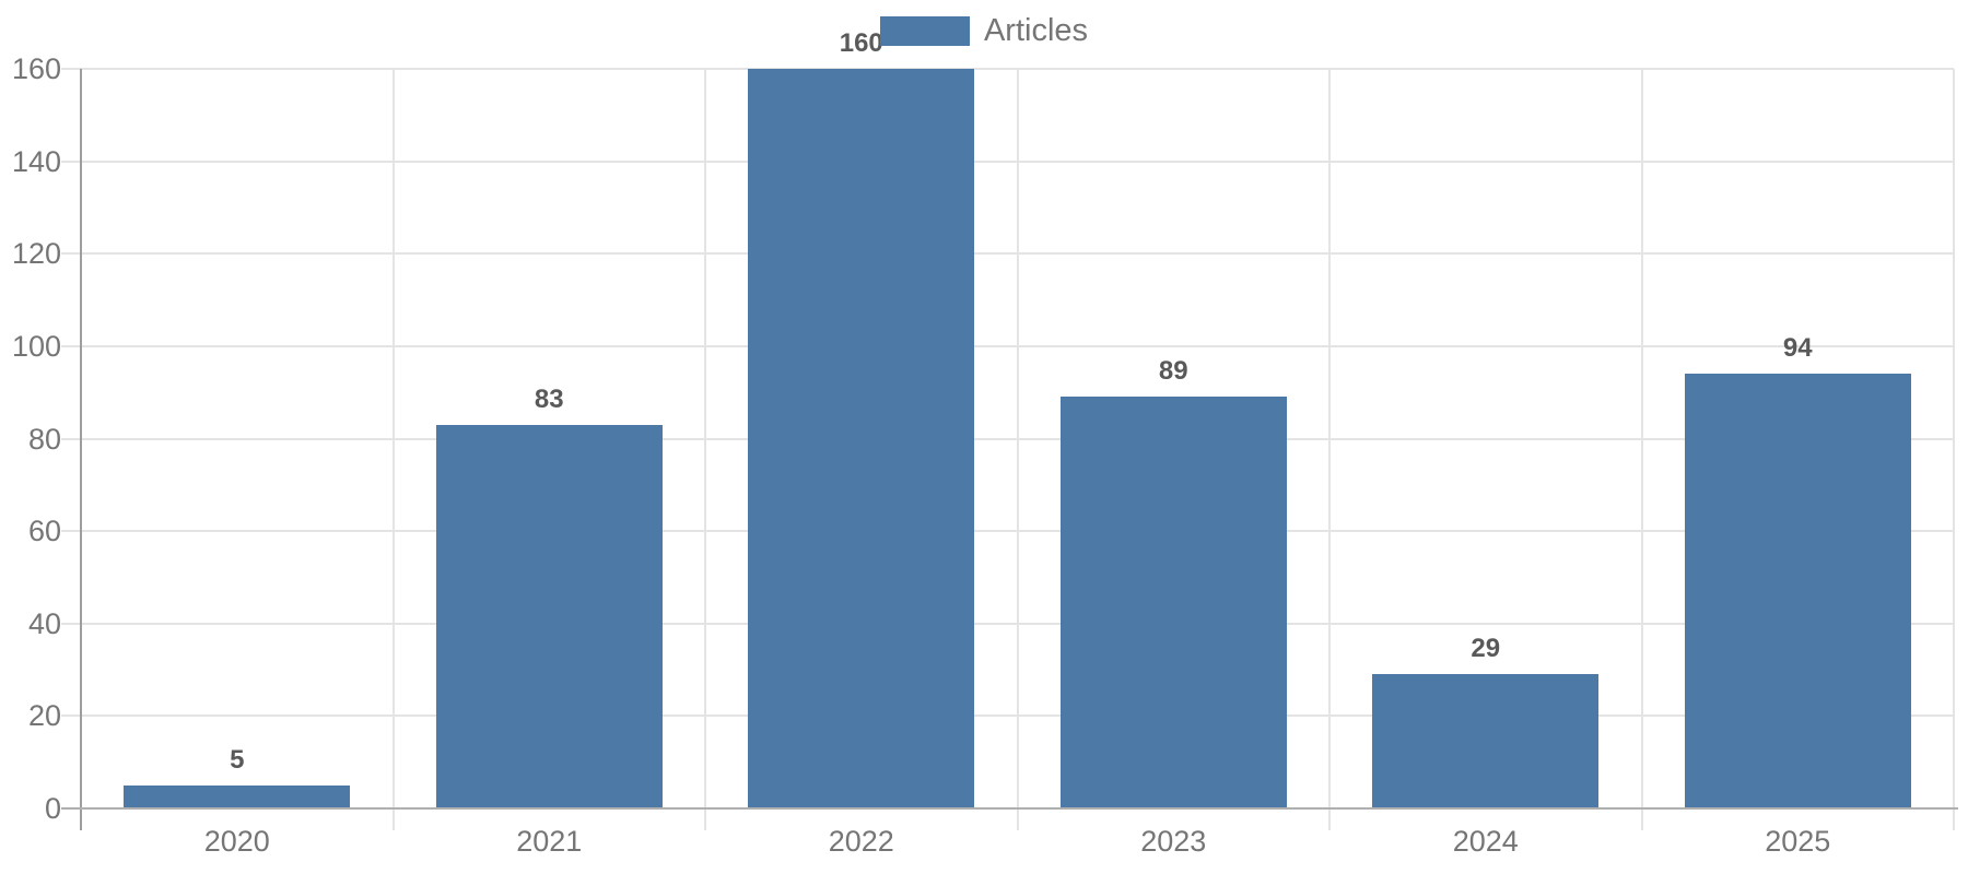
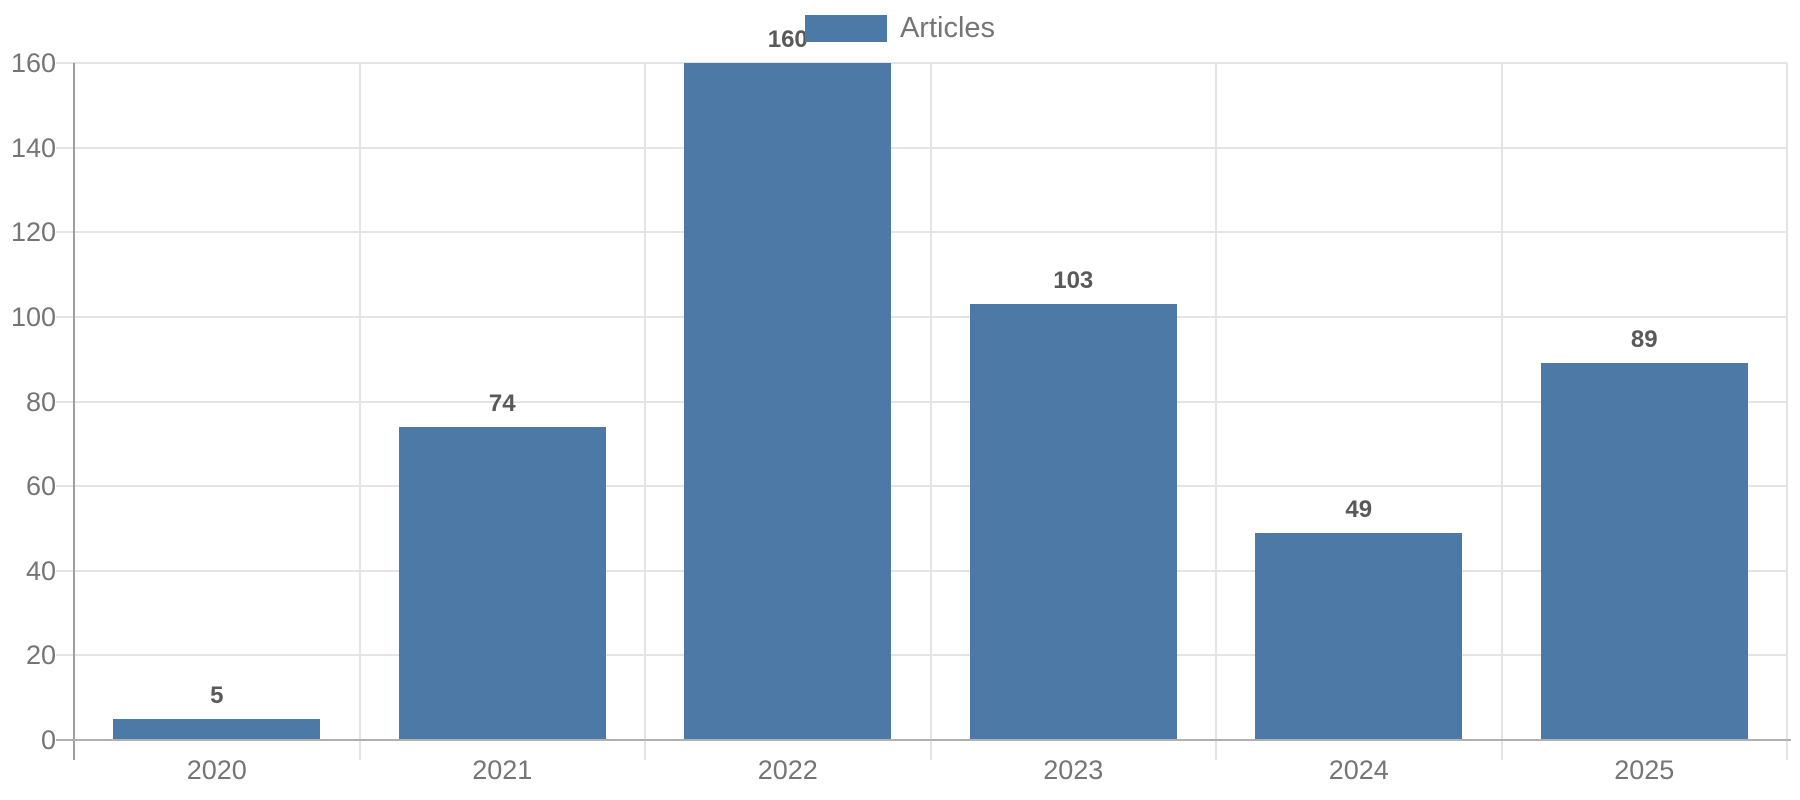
2021: 83 -> 74
2023: 89 -> 103
2024: 29 -> 49
2025: 94 -> 89
